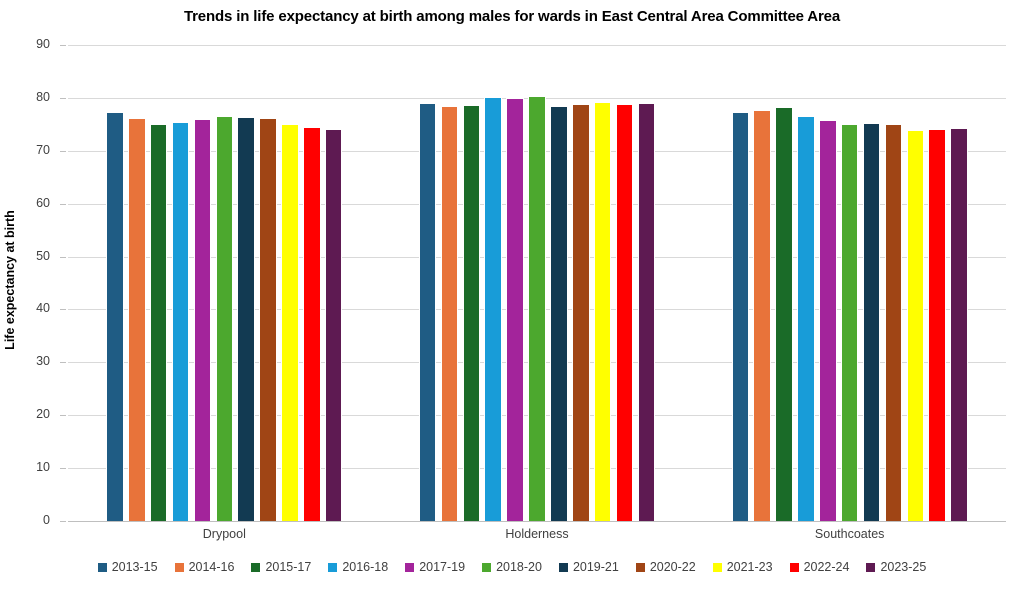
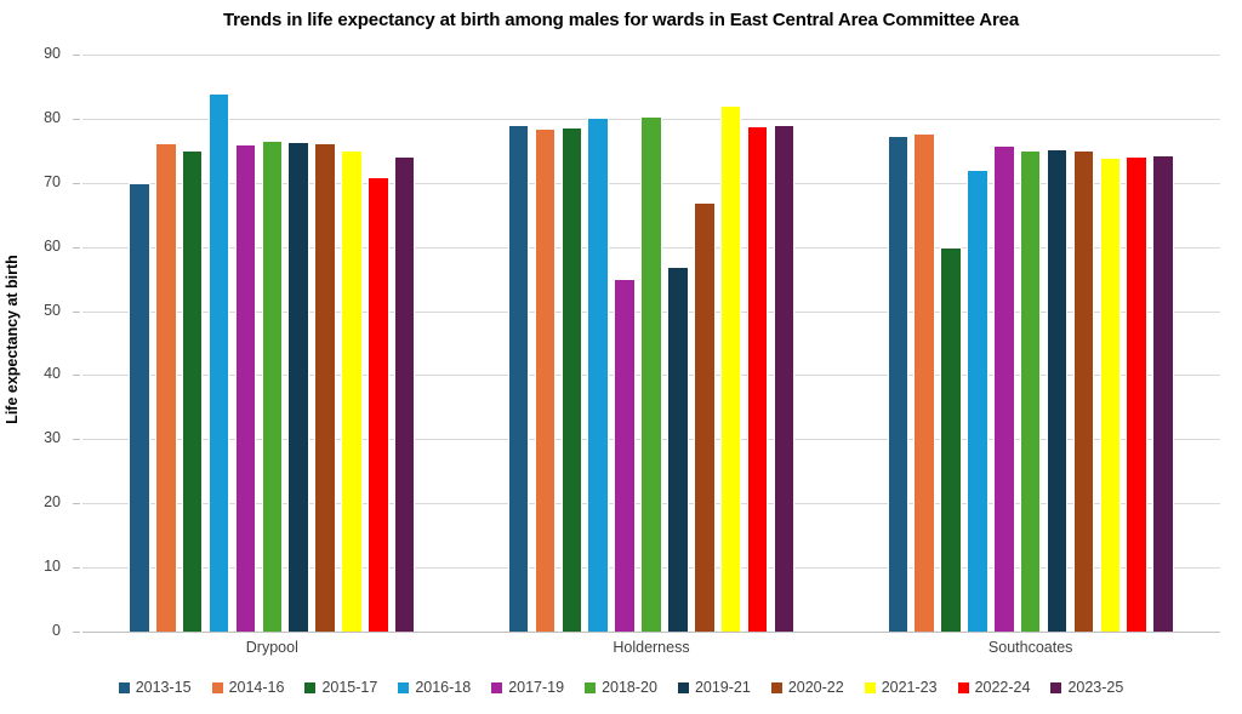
2013-15/Drypool: 77 -> 70
2016-18/Drypool: 75 -> 84
2022-24/Drypool: 74 -> 71
2017-19/Holderness: 80 -> 55
2019-21/Holderness: 78 -> 57
2020-22/Holderness: 79 -> 67
2021-23/Holderness: 79 -> 82
2015-17/Southcoates: 78 -> 60
2016-18/Southcoates: 76 -> 72
